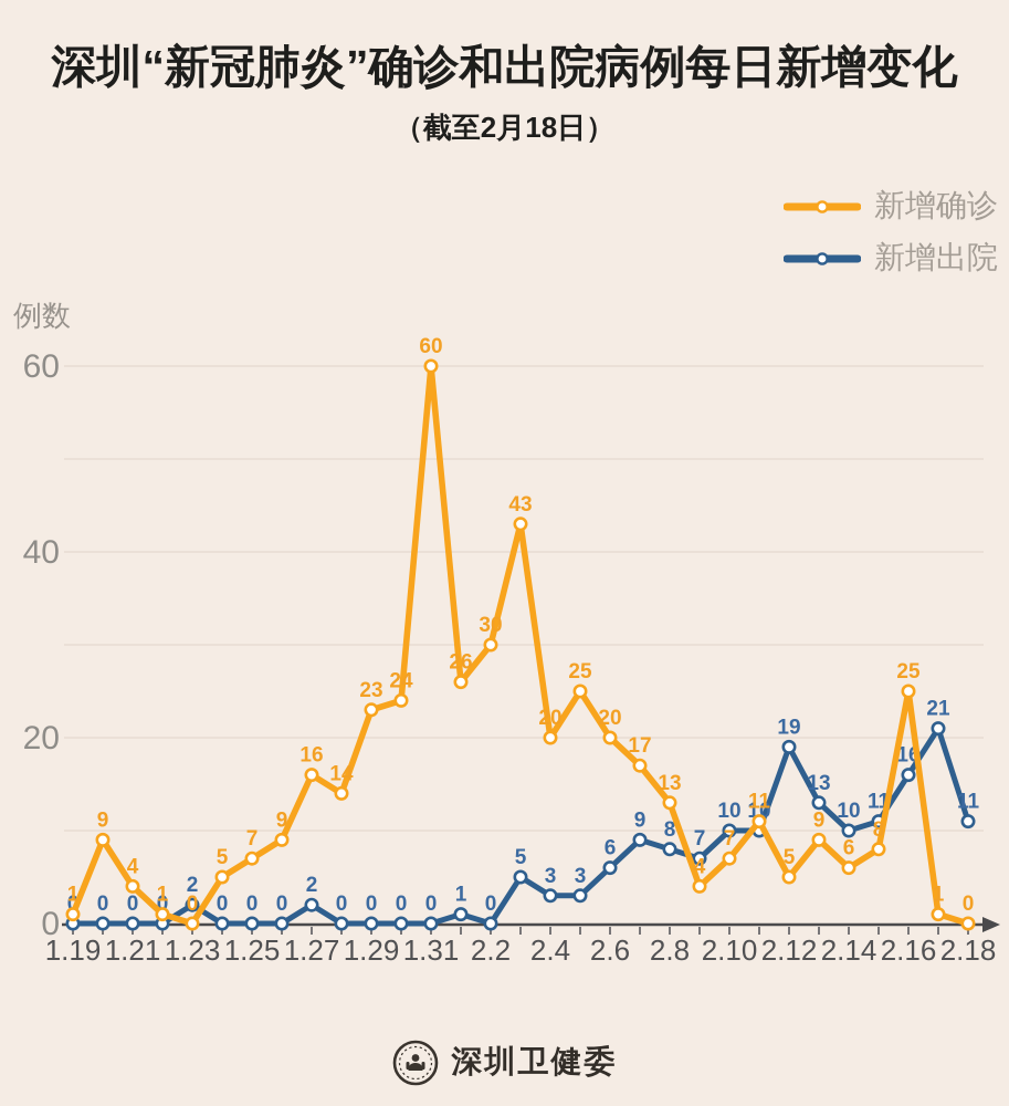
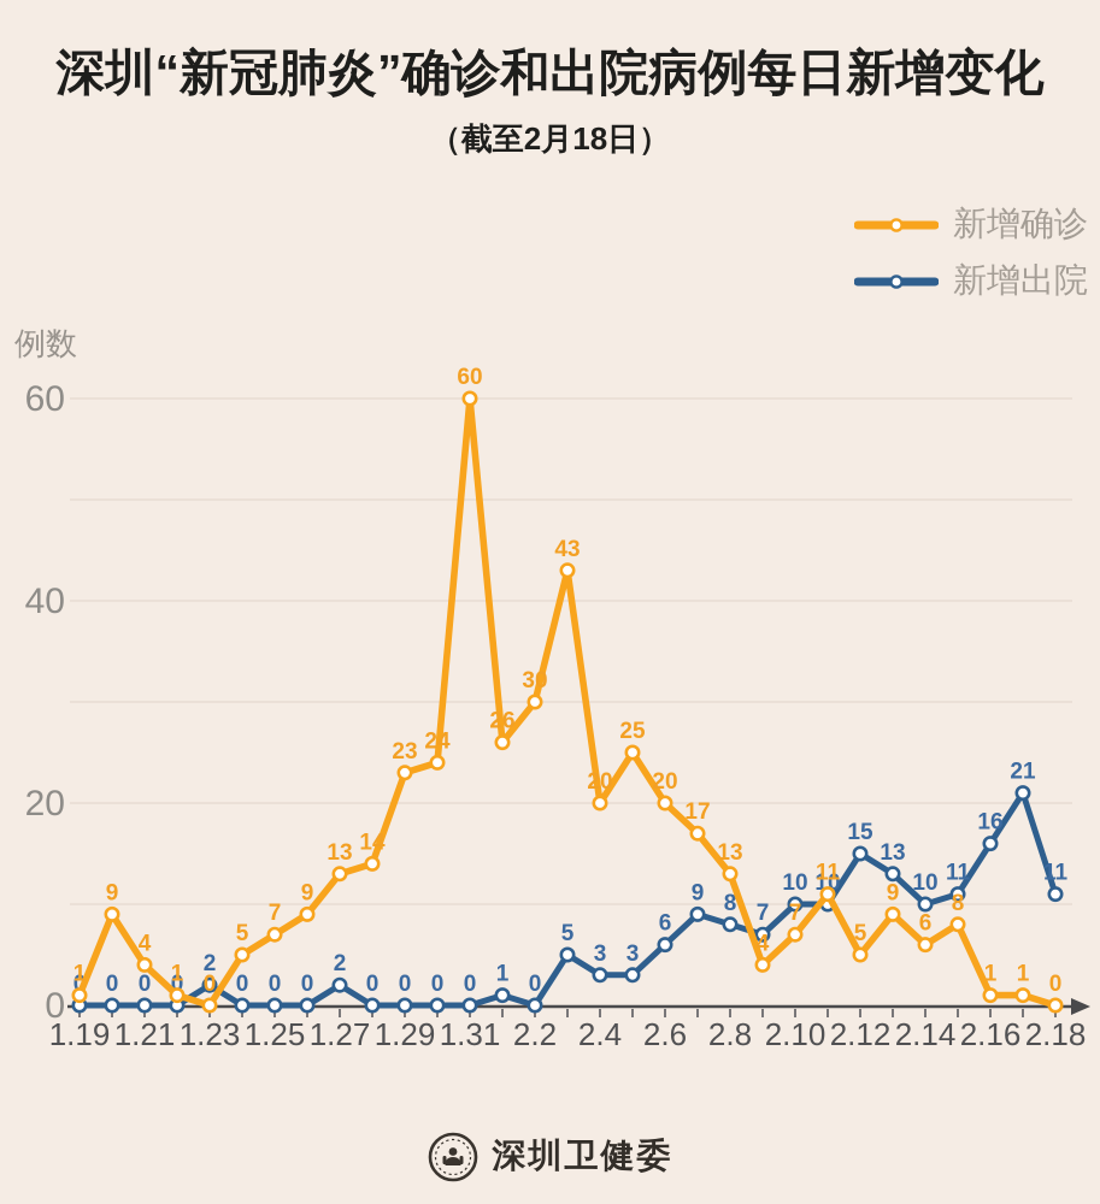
新增确诊/1.27: 16 -> 13
新增出院/2.12: 19 -> 15
新增确诊/2.16: 25 -> 1
